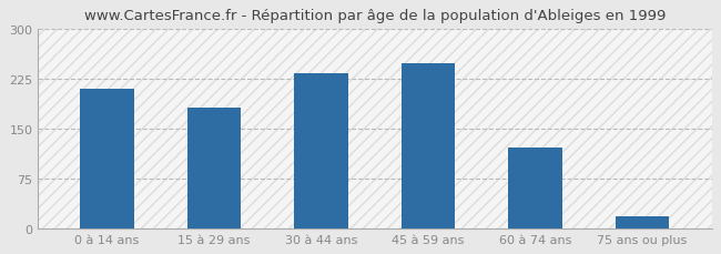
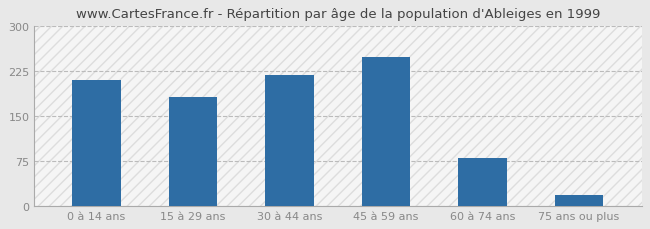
30 à 44 ans: 232 -> 218
60 à 74 ans: 122 -> 80
